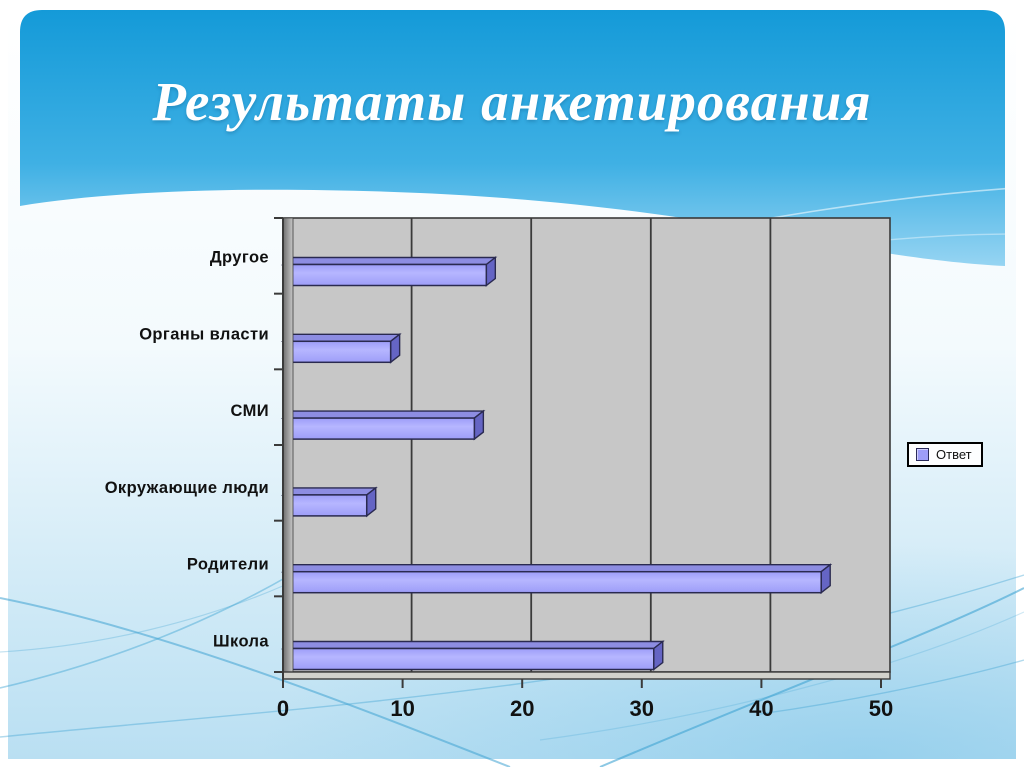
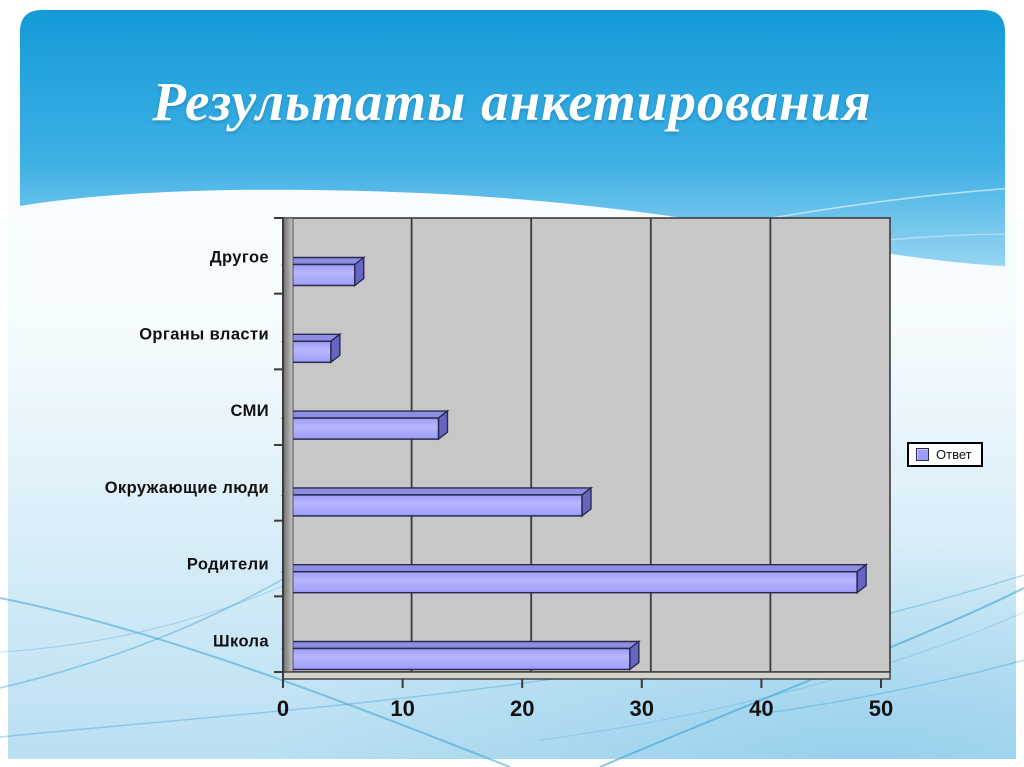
Другое: 17 -> 6
Органы власти: 9 -> 4
СМИ: 16 -> 13
Окружающие люди: 7 -> 25
Родители: 45 -> 48
Школа: 31 -> 29
